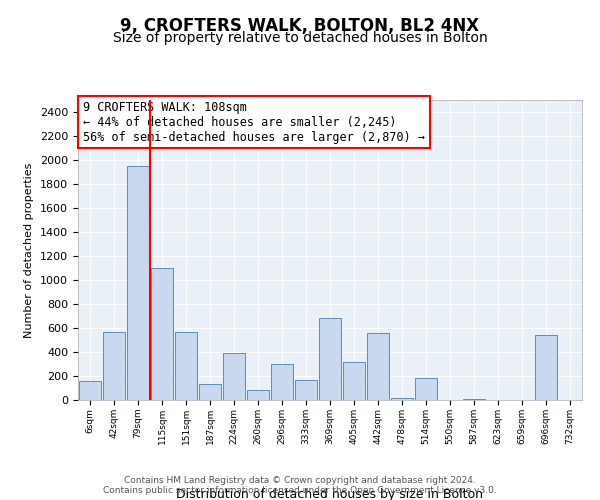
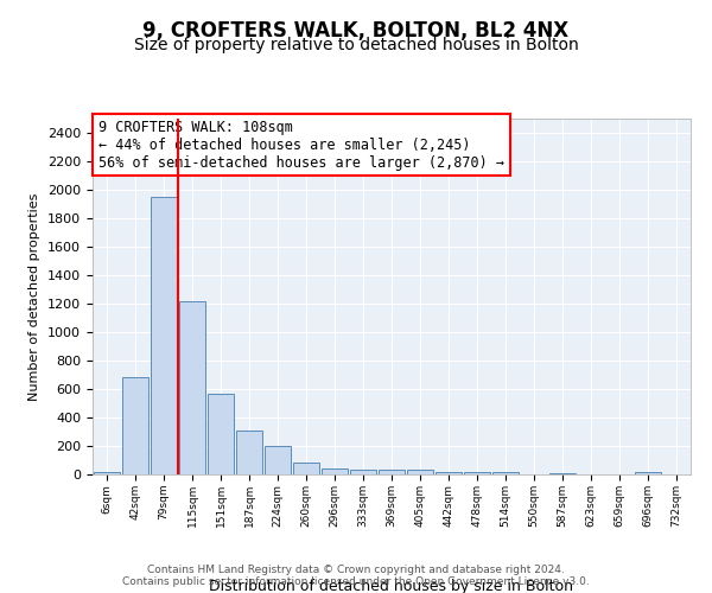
6sqm: 160 -> 20
42sqm: 570 -> 680
115sqm: 1100 -> 1220
187sqm: 130 -> 300
224sqm: 390 -> 200
296sqm: 300 -> 40
333sqm: 170 -> 30
369sqm: 680 -> 40
405sqm: 320 -> 40
442sqm: 560 -> 20
514sqm: 180 -> 20
696sqm: 540 -> 20
